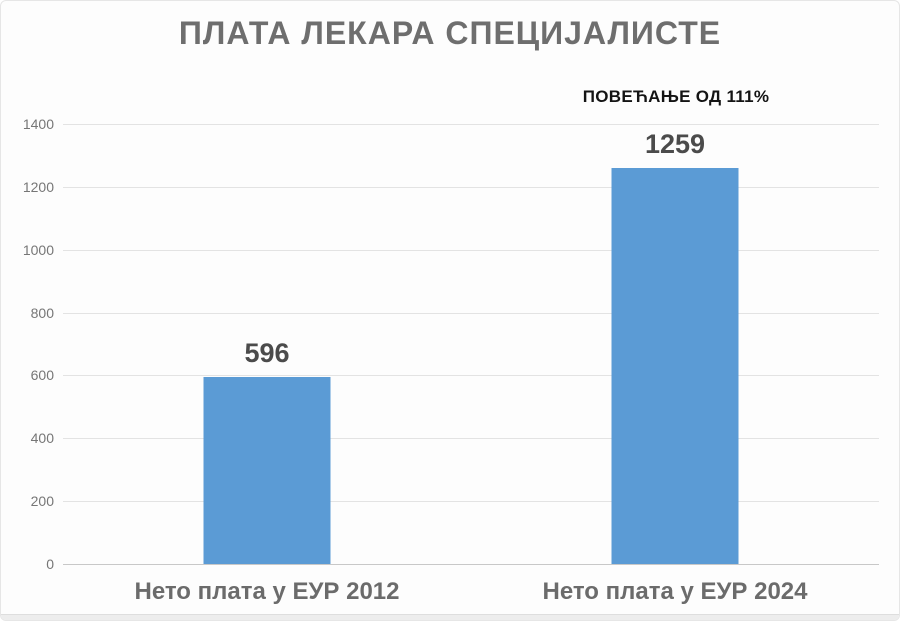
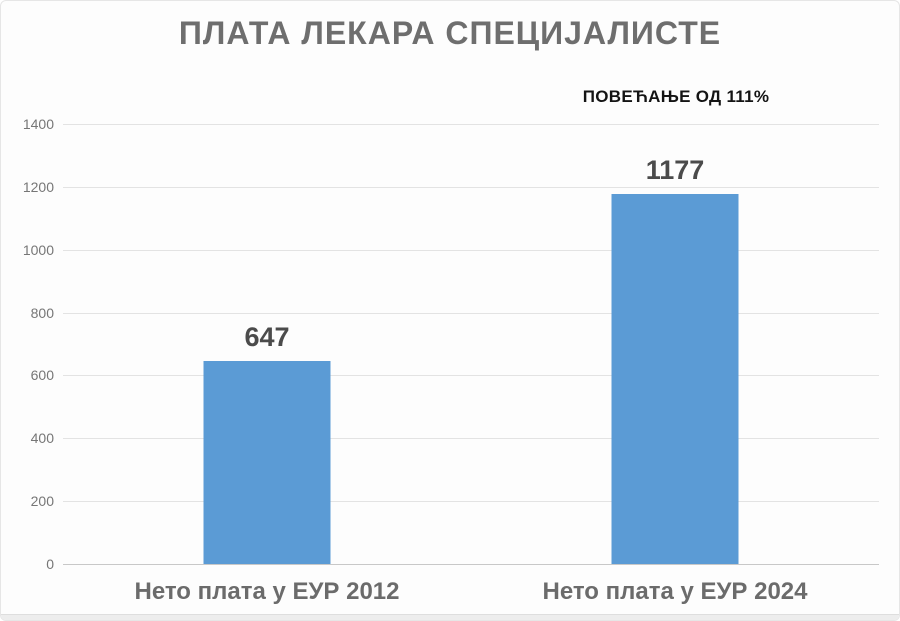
Нето плата у ЕУР 2012: 596 -> 647
Нето плата у ЕУР 2024: 1259 -> 1177
